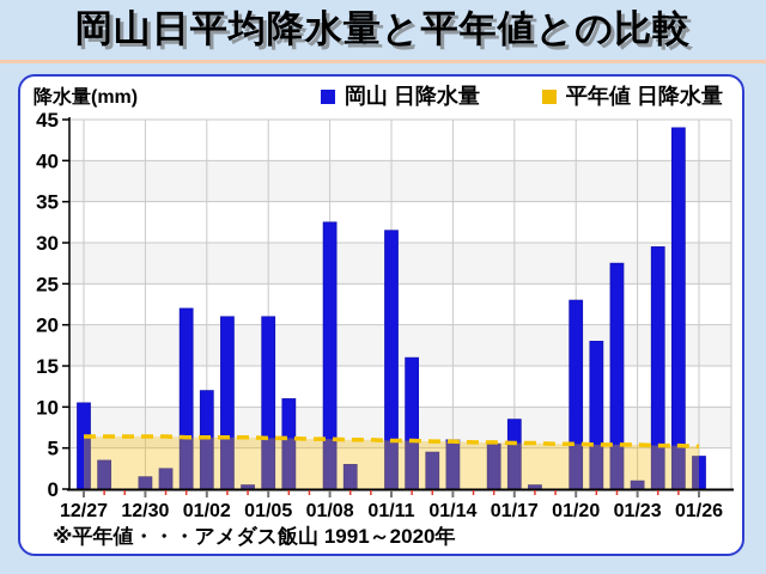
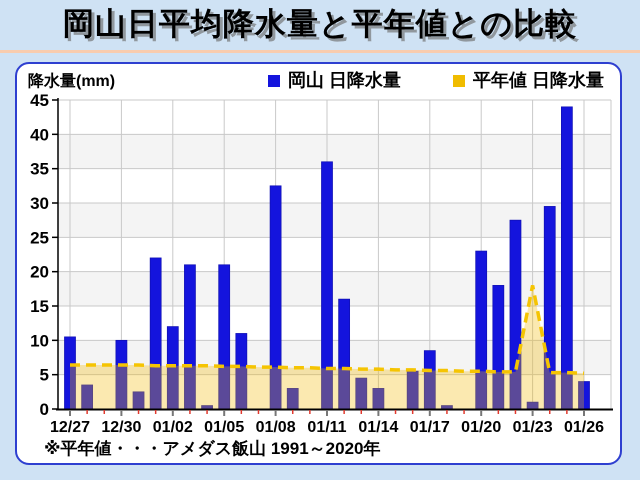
岡山 日降水量/12/30: 2 -> 10
岡山 日降水量/01/11: 32 -> 36
岡山 日降水量/01/14: 6 -> 3
平年値 日降水量/01/23: 5 -> 18
